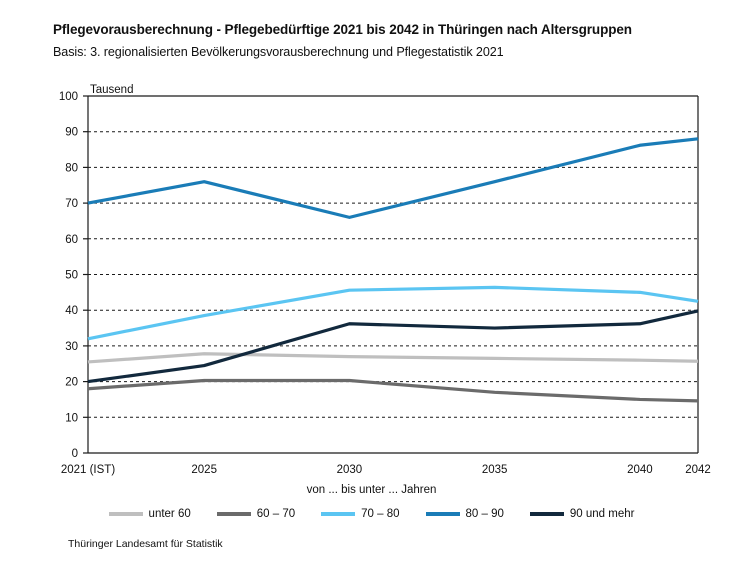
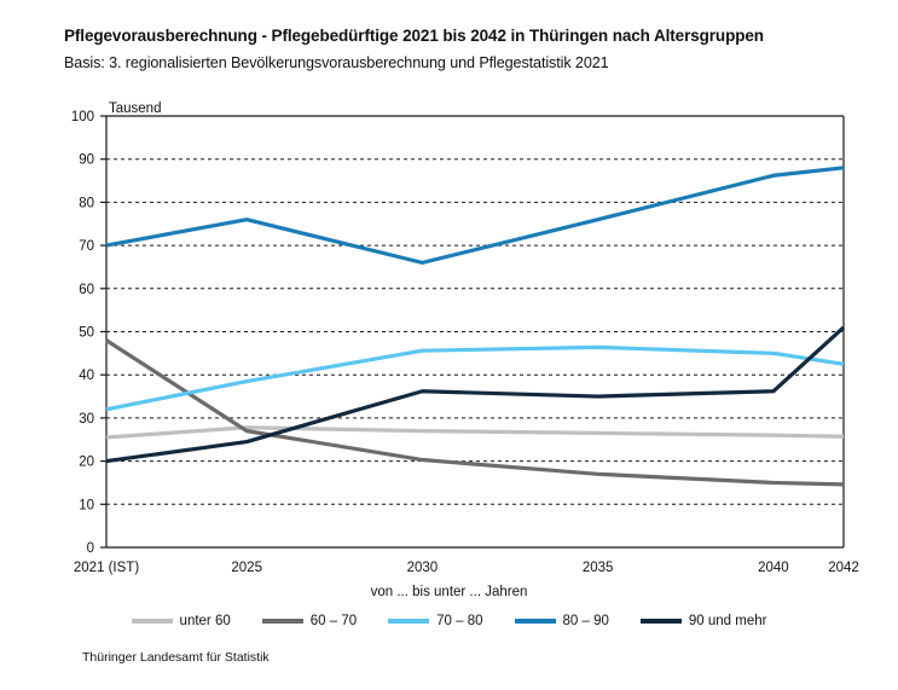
60 – 70/2021 (IST): 18 -> 48
60 – 70/2025: 20 -> 27
90 und mehr/2042: 40 -> 51
